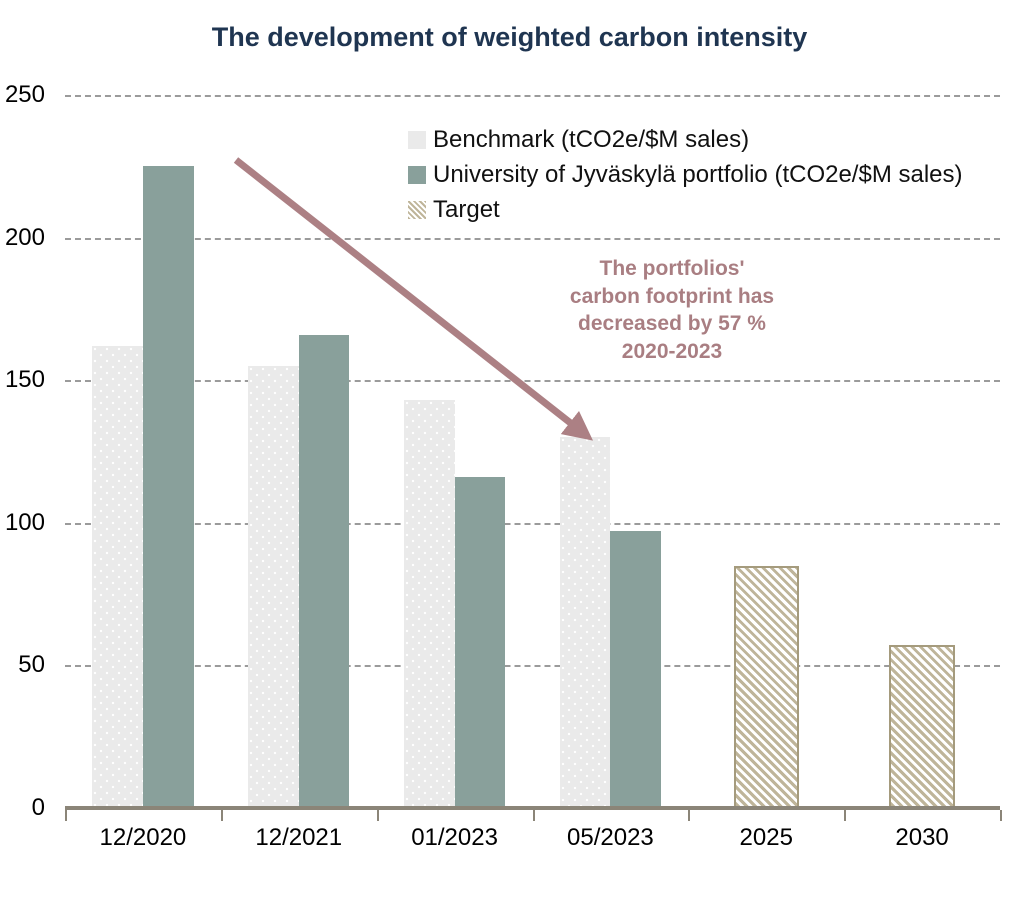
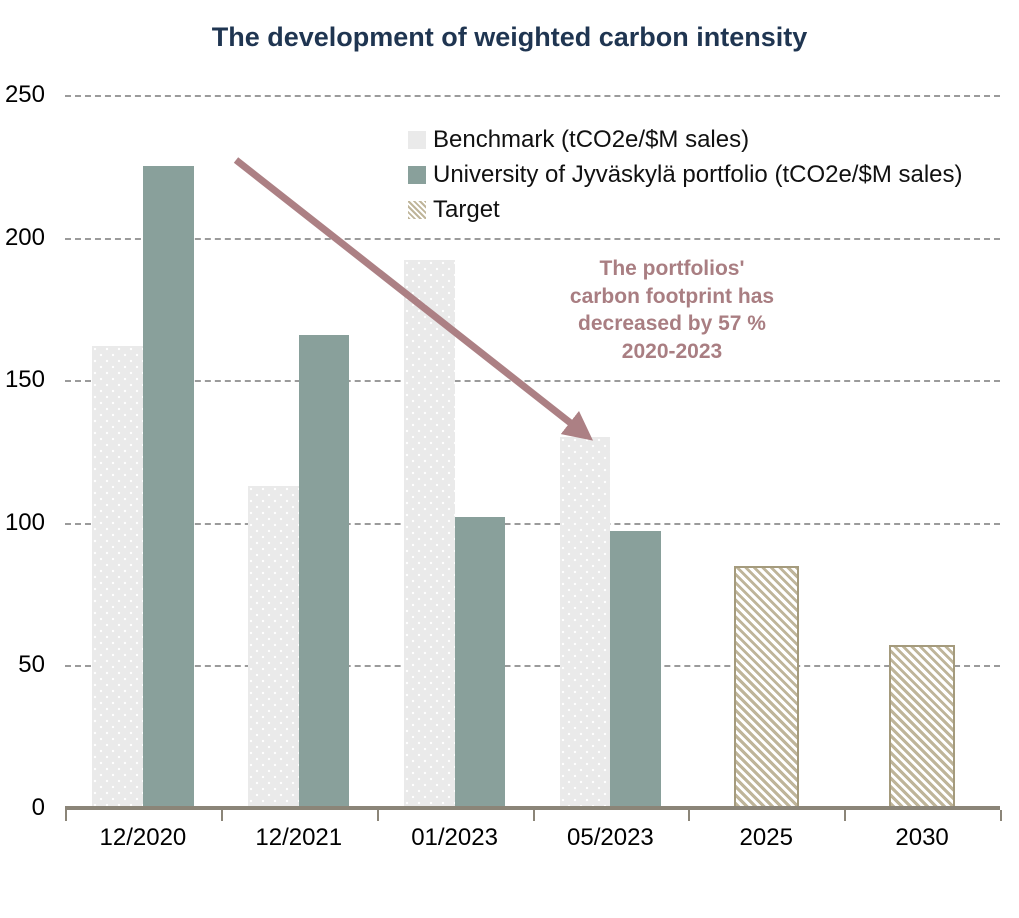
Benchmark (tCO2e/$M sales)/12/2021: 155 -> 113
Benchmark (tCO2e/$M sales)/01/2023: 143 -> 192
University of Jyväskylä portfolio (tCO2e/$M sales)/01/2023: 116 -> 102
